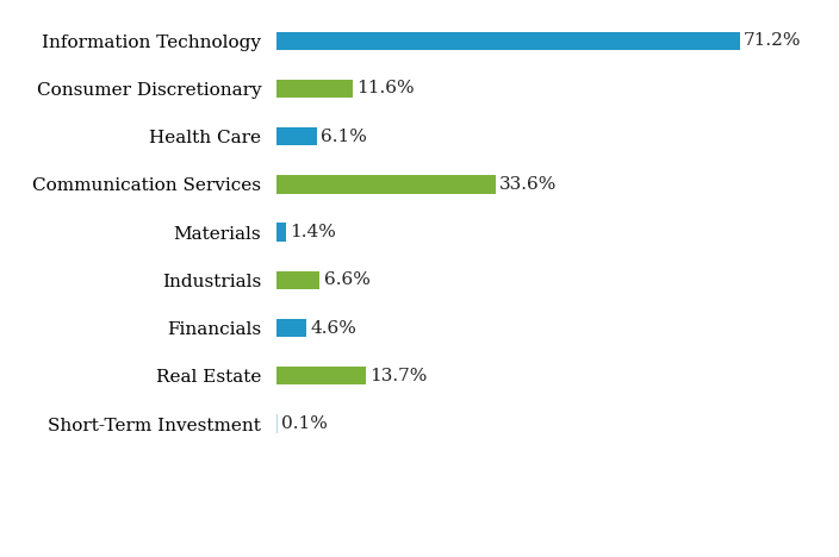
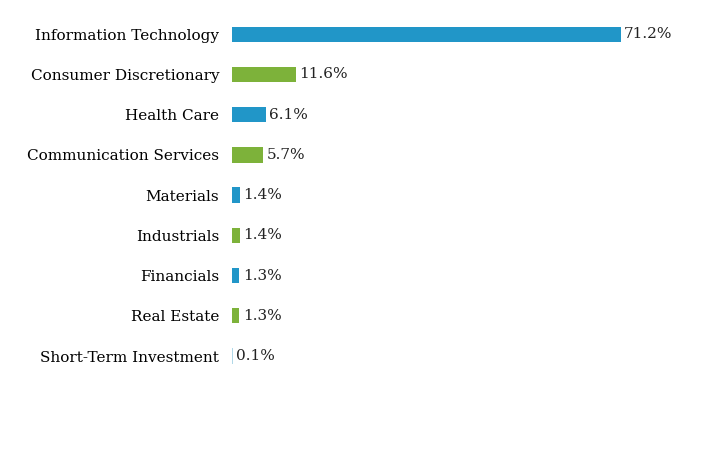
Communication Services: 33.6% -> 5.7%
Industrials: 6.6% -> 1.4%
Financials: 4.6% -> 1.3%
Real Estate: 13.7% -> 1.3%
